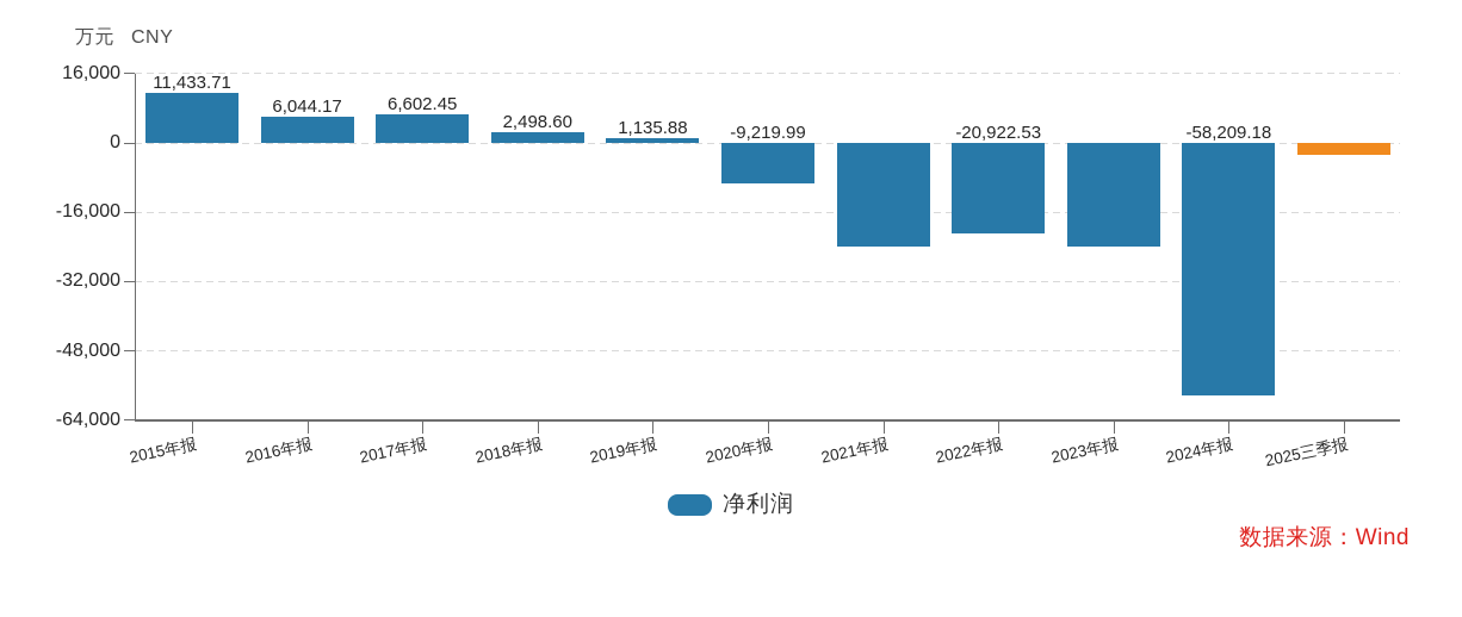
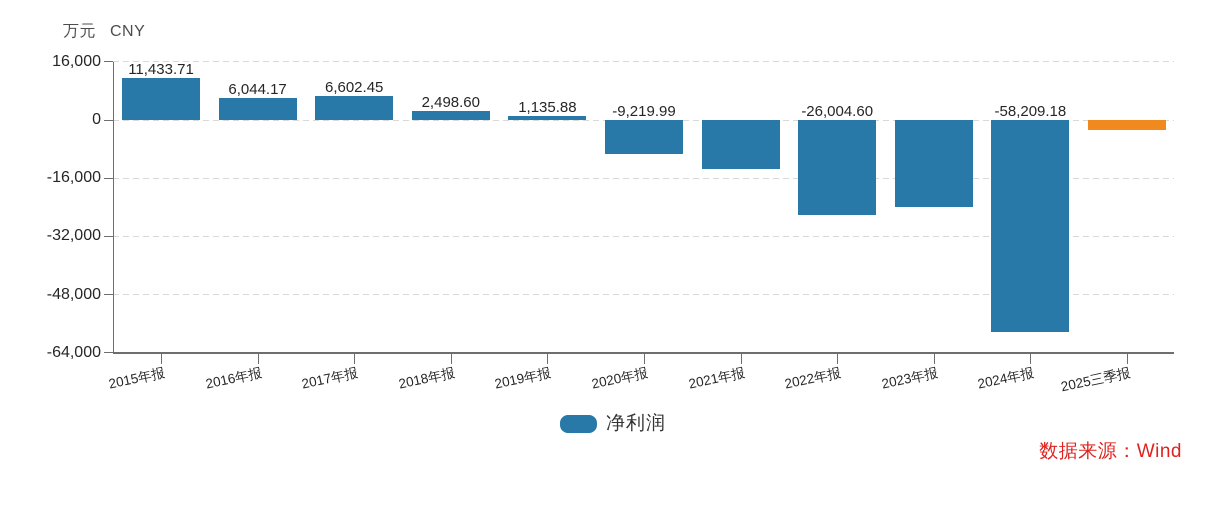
2021年报: -24000 -> -14000
2022年报: -20,922.53 -> -26,004.60
